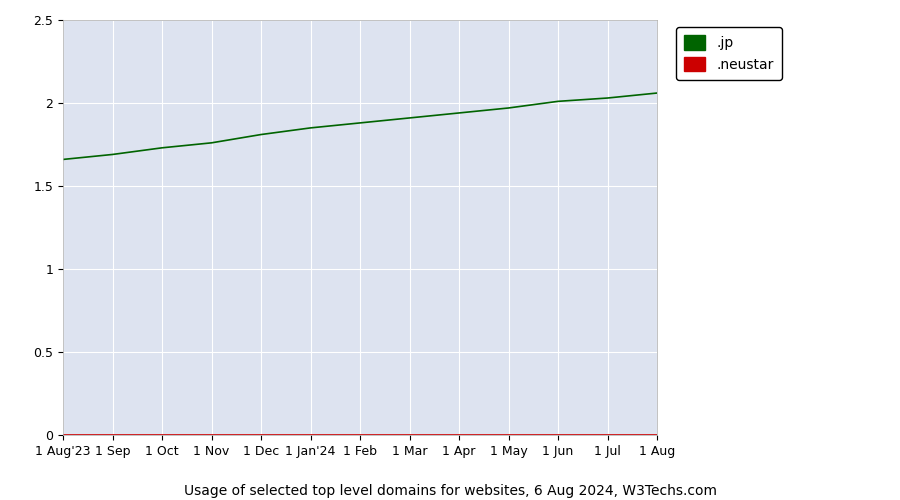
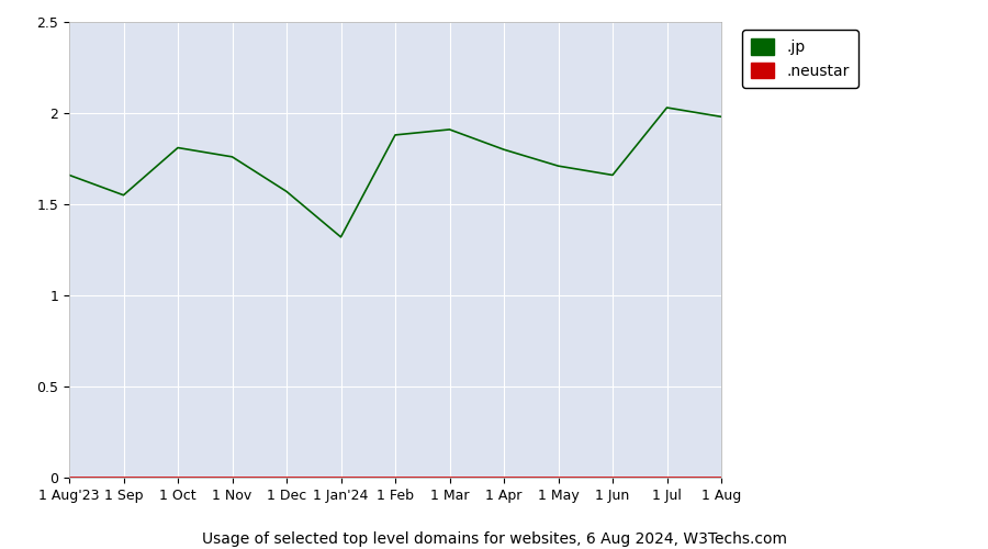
.jp/1 Sep: 1.69 -> 1.55
.jp/1 Oct: 1.73 -> 1.81
.jp/1 Dec: 1.81 -> 1.57
.jp/1 Jan'24: 1.85 -> 1.32
.jp/1 Apr: 1.94 -> 1.80
.jp/1 May: 1.97 -> 1.71
.jp/1 Jun: 2.01 -> 1.66
.jp/1 Aug: 2.06 -> 1.98
